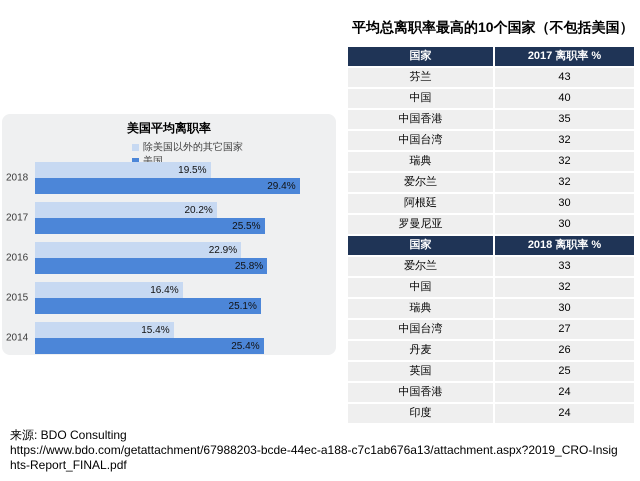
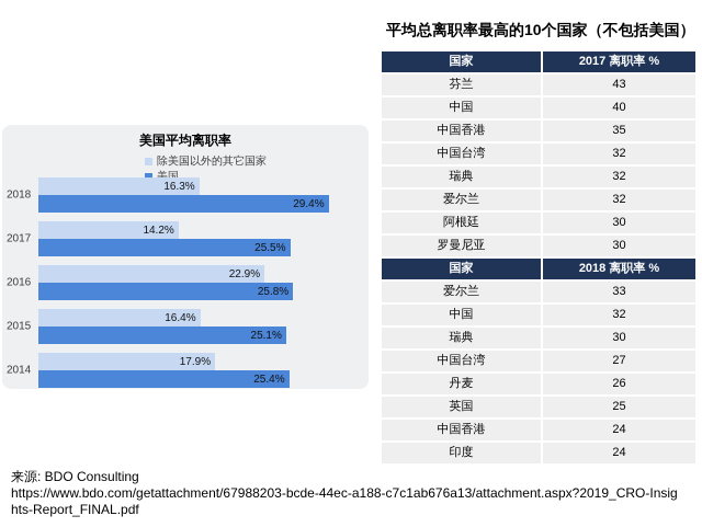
美国平均离职率/除美国以外的其它国家/2018: 19.5% -> 16.3%
美国平均离职率/除美国以外的其它国家/2017: 20.2% -> 14.2%
美国平均离职率/除美国以外的其它国家/2014: 15.4% -> 17.9%
